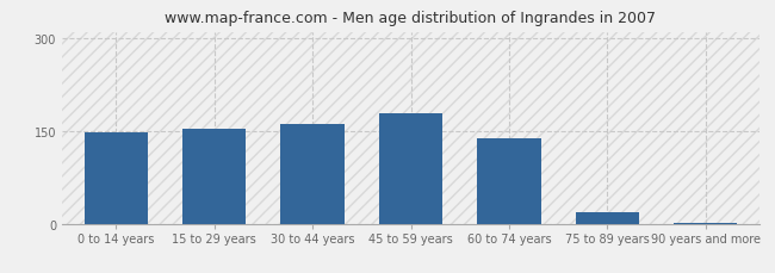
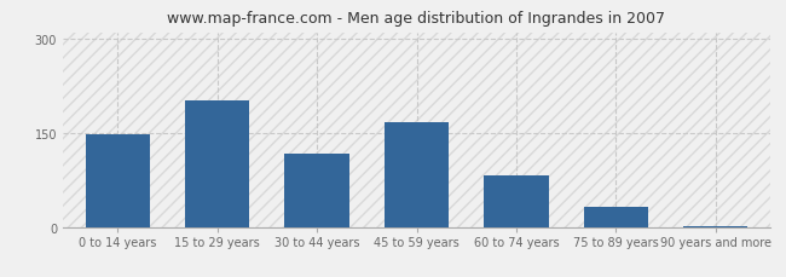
15 to 29 years: 153 -> 202
30 to 44 years: 161 -> 116
45 to 59 years: 178 -> 166
60 to 74 years: 138 -> 82
75 to 89 years: 19 -> 32
